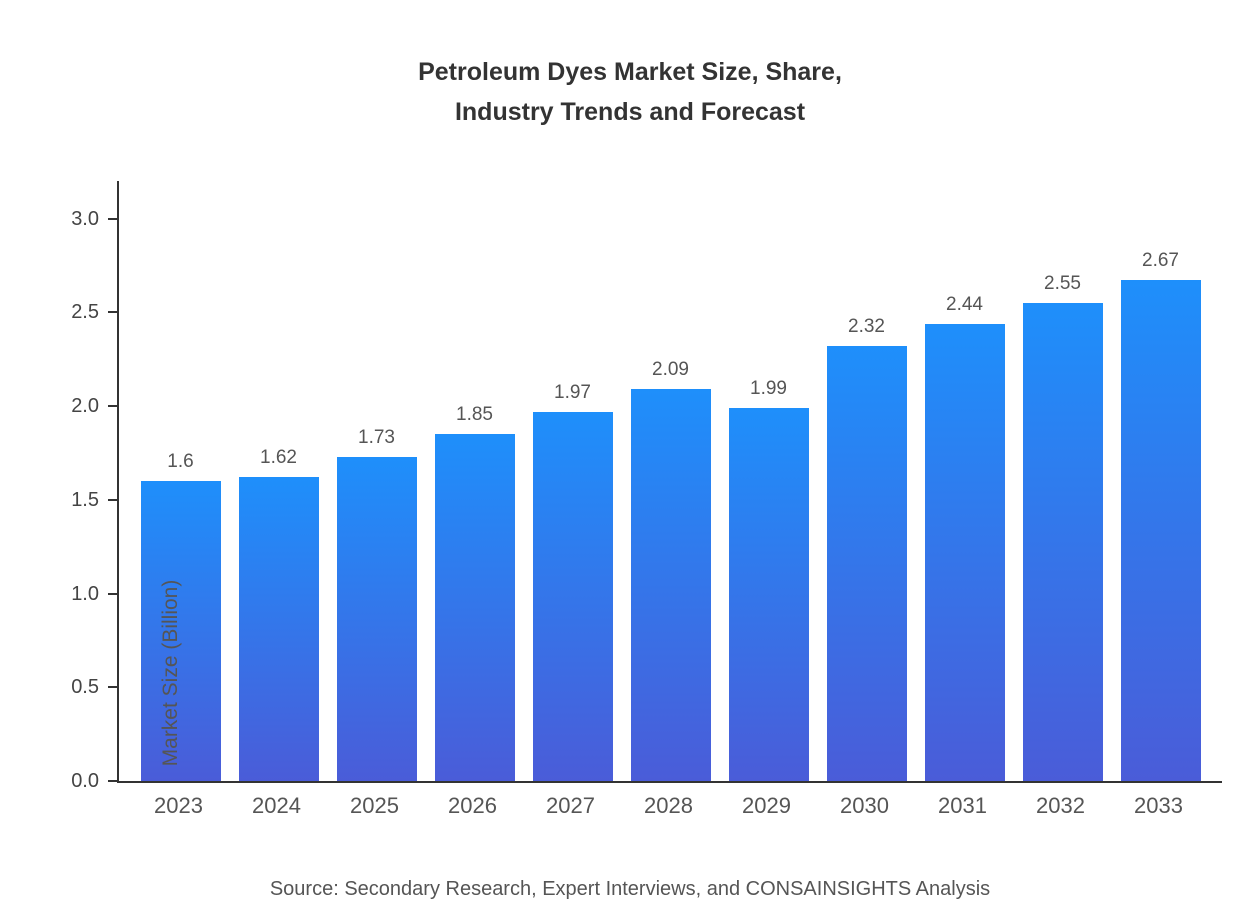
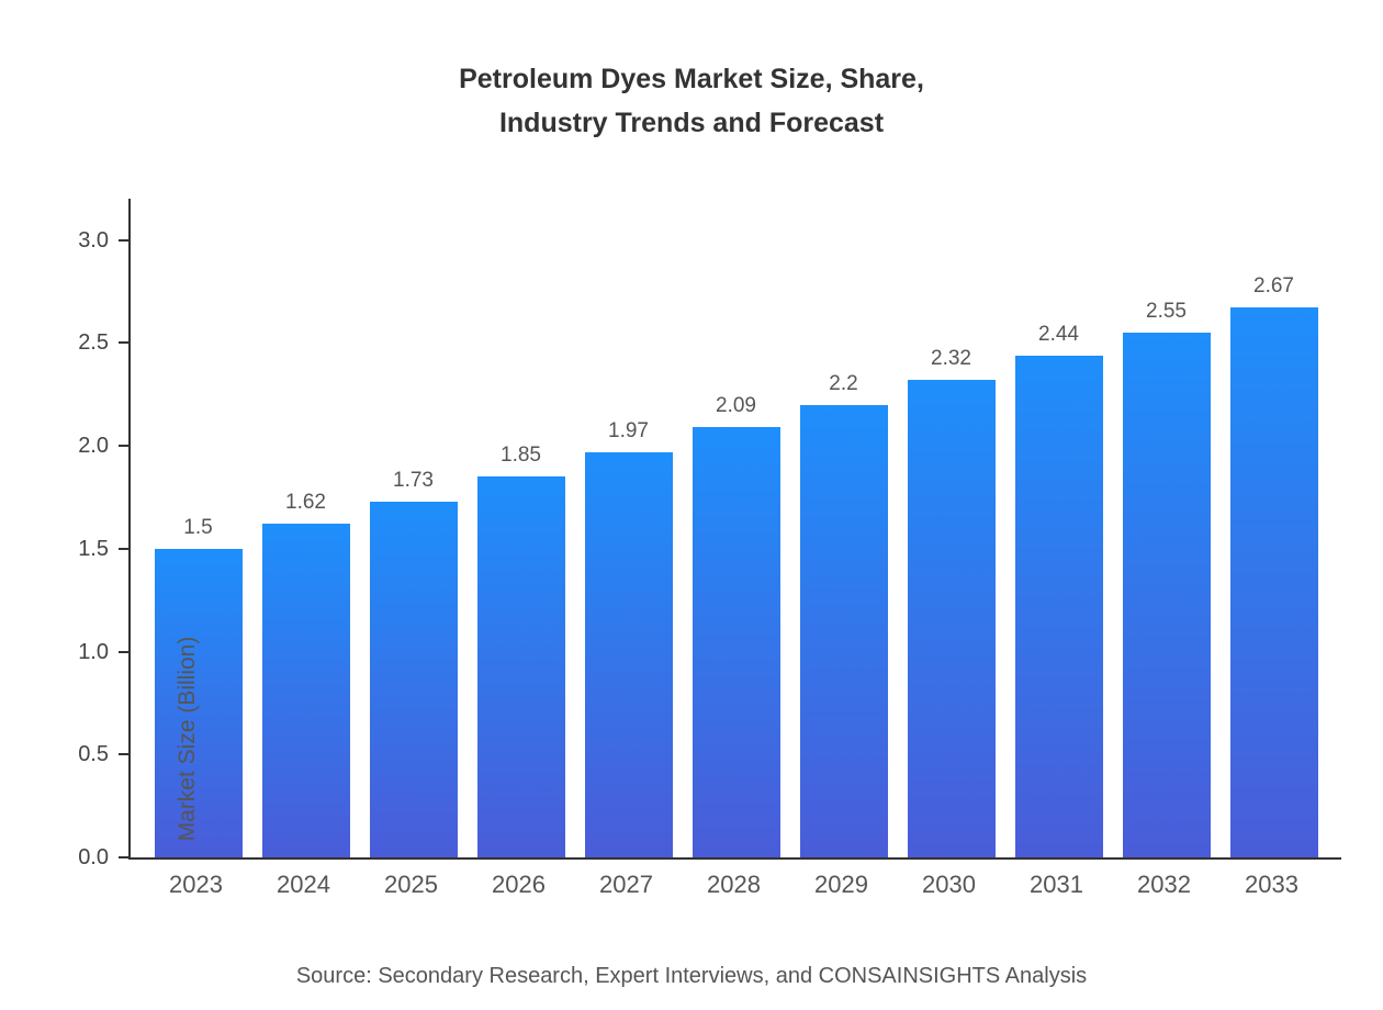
2023: 1.6 -> 1.5
2029: 1.99 -> 2.2
